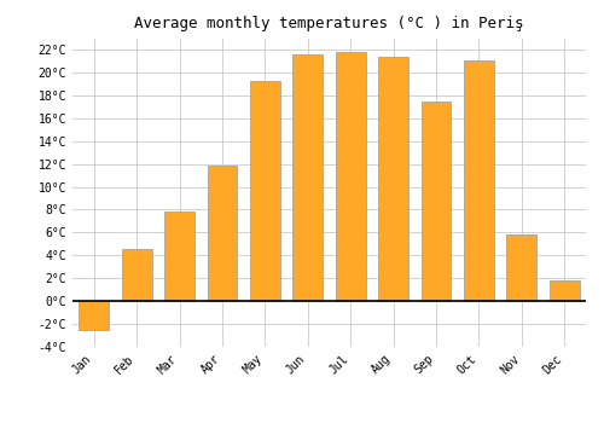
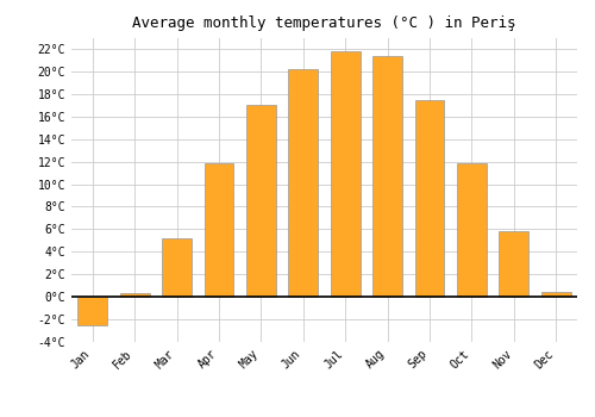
Feb: 4.6°C -> 0.3°C
Mar: 7.8°C -> 5.2°C
May: 19.2°C -> 17.0°C
Jun: 21.6°C -> 20.2°C
Oct: 21.0°C -> 11.8°C
Dec: 1.8°C -> 0.4°C
